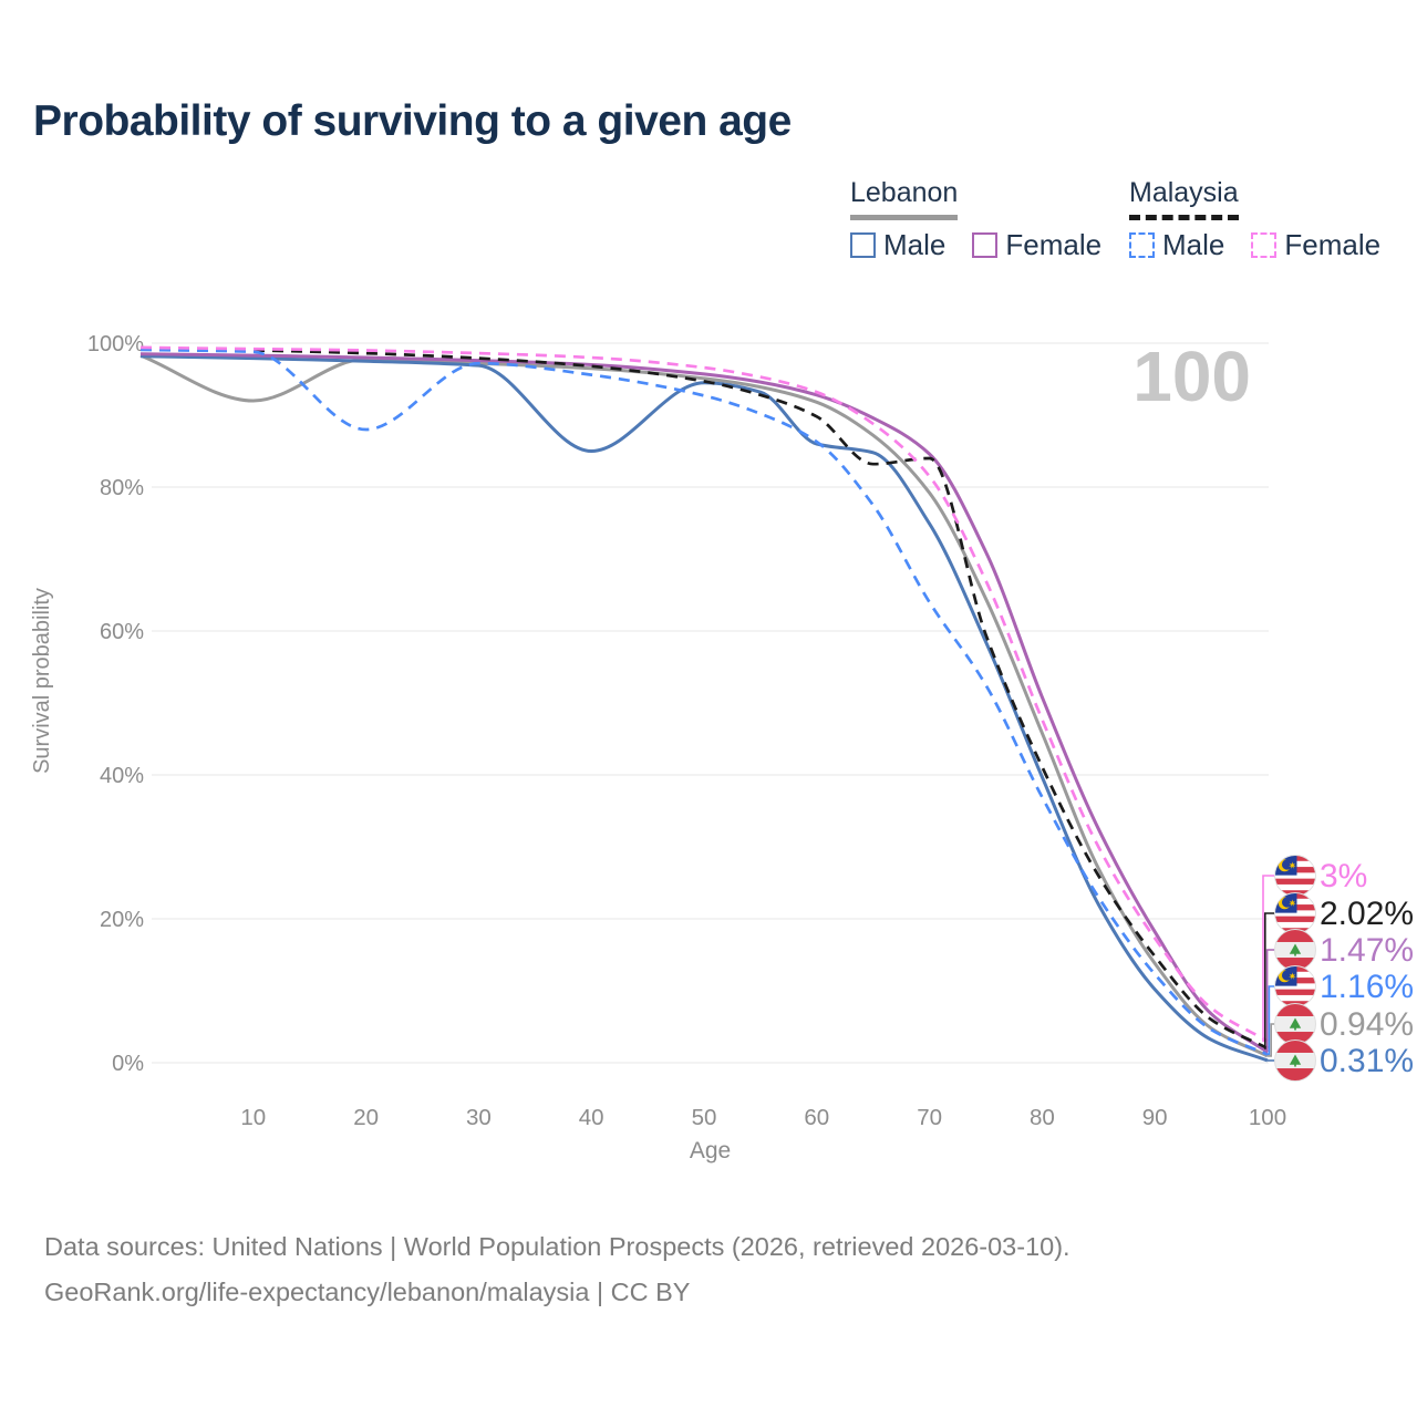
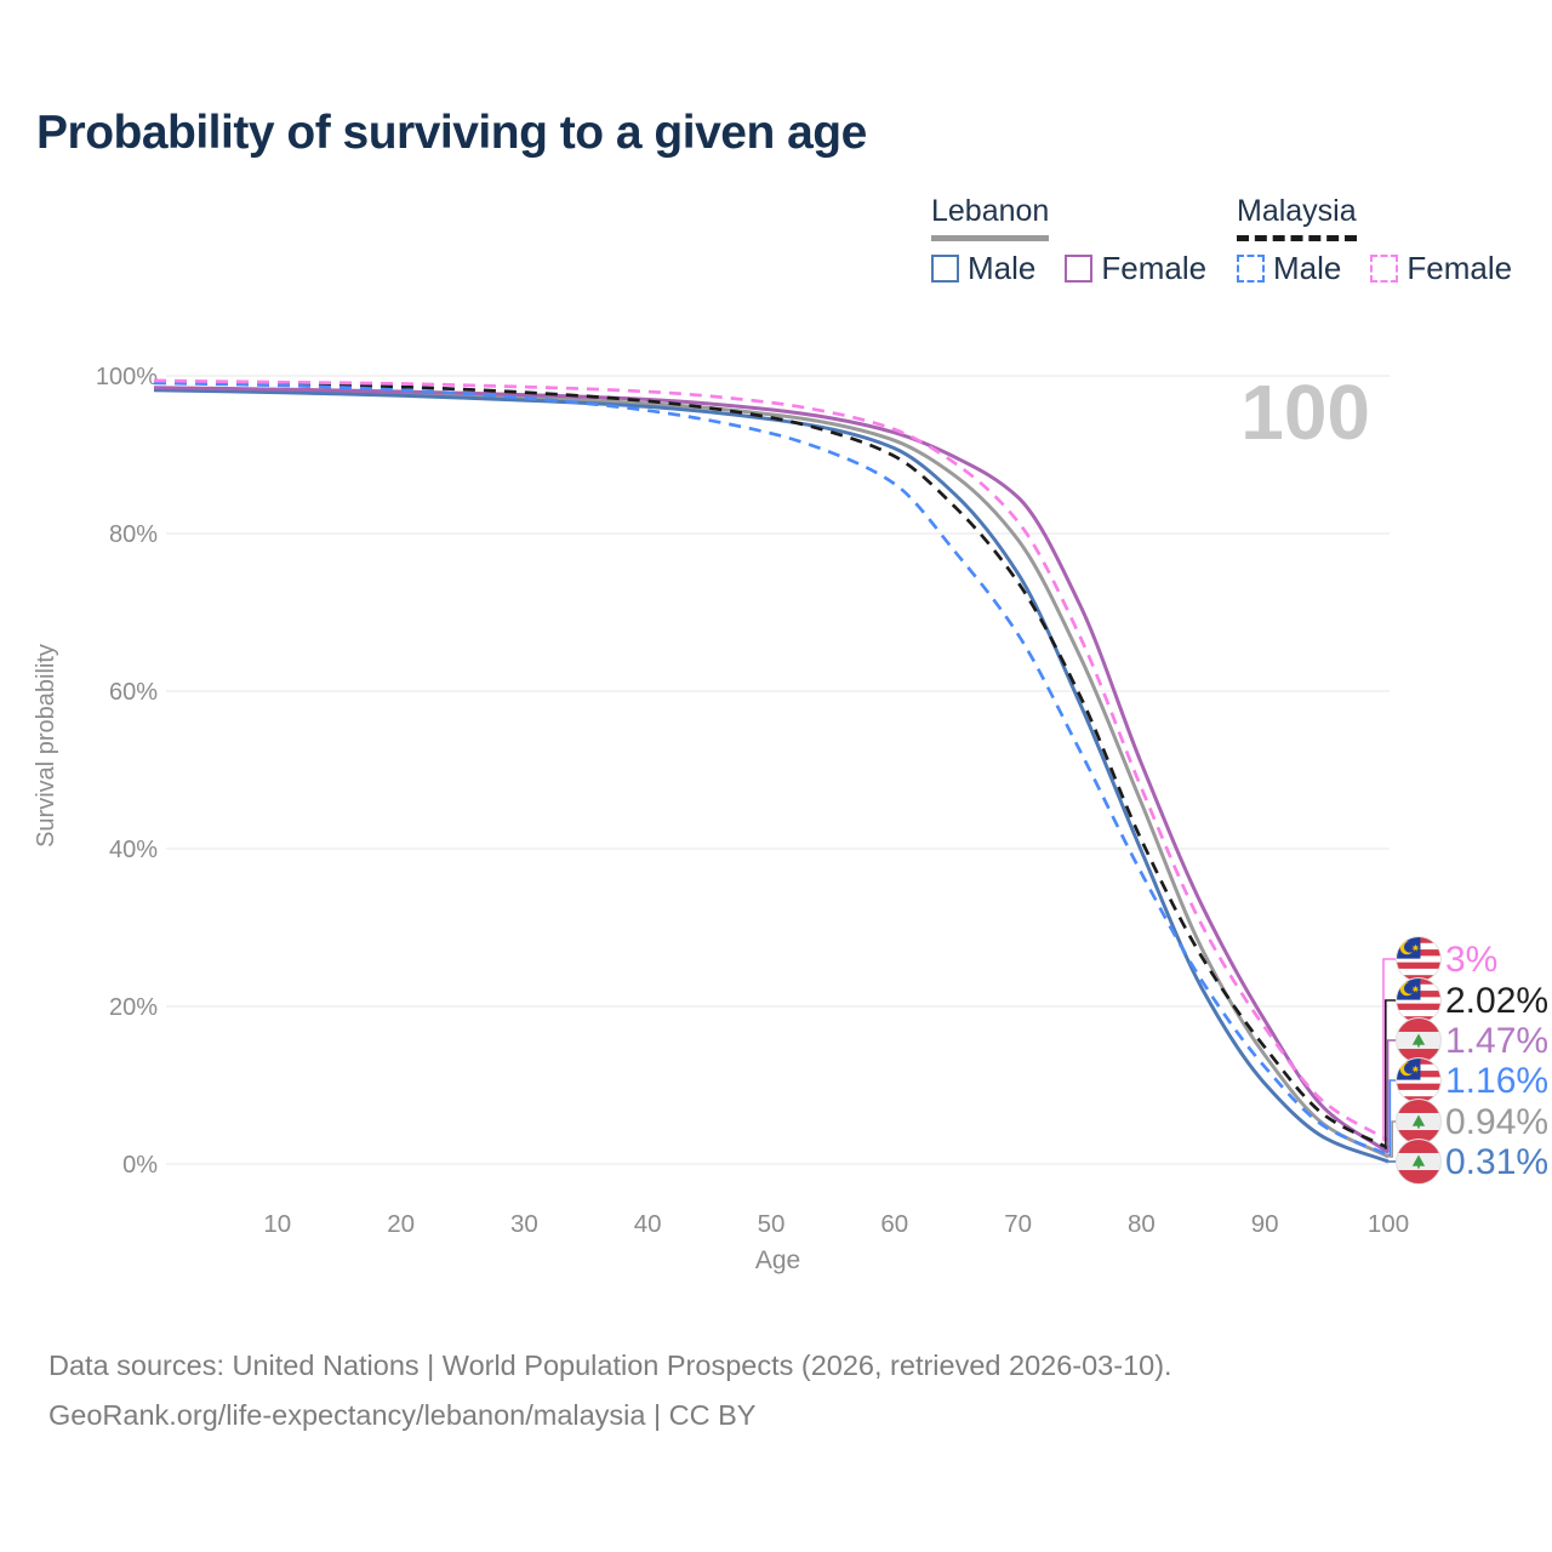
Lebanon/10: 92% -> 98%
Malaysia Male/20: 88% -> 98%
Lebanon Male/40: 85% -> 96%
Lebanon Male/60: 86% -> 91%
Malaysia/70: 84% -> 74%
Malaysia Male/70: 64% -> 67%
